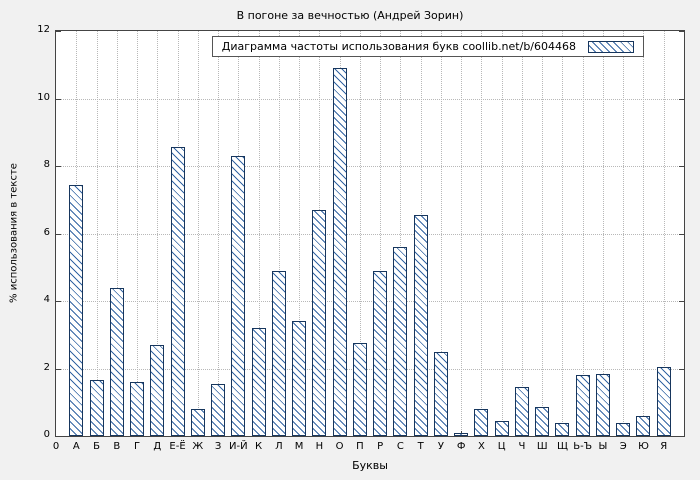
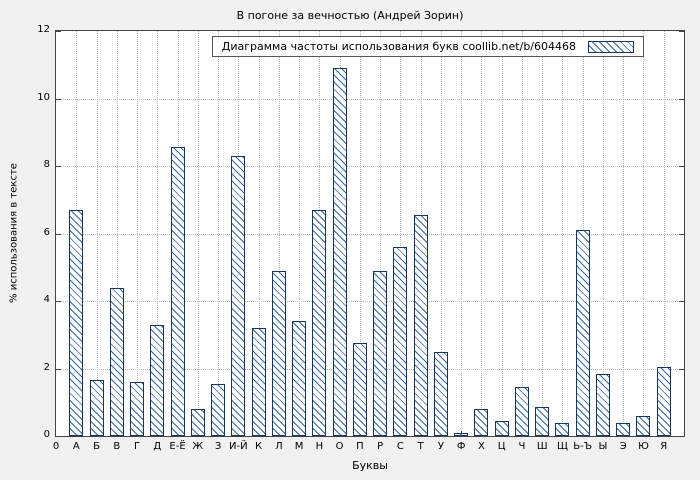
А: 7.5 -> 6.7
Д: 2.7 -> 3.3
Ь-Ъ: 1.8 -> 6.1
